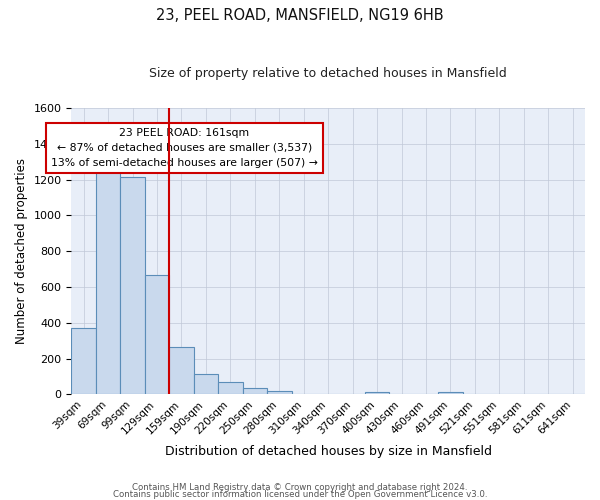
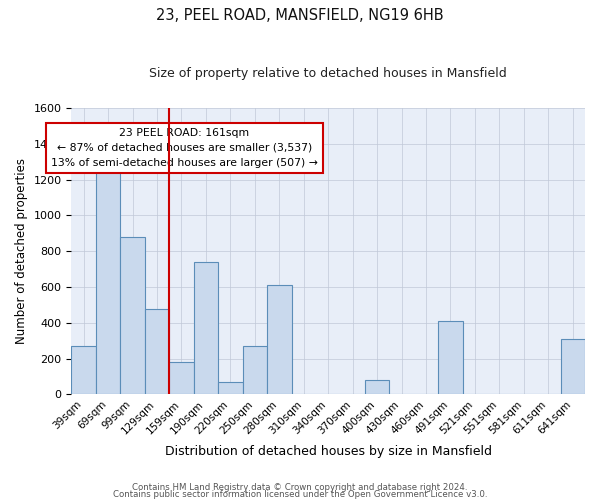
39sqm: 370 -> 270
99sqm: 1220 -> 880
129sqm: 660 -> 480
159sqm: 260 -> 180
190sqm: 120 -> 740
250sqm: 40 -> 270
280sqm: 20 -> 610
400sqm: 20 -> 80
491sqm: 20 -> 410
641sqm: 0 -> 310
